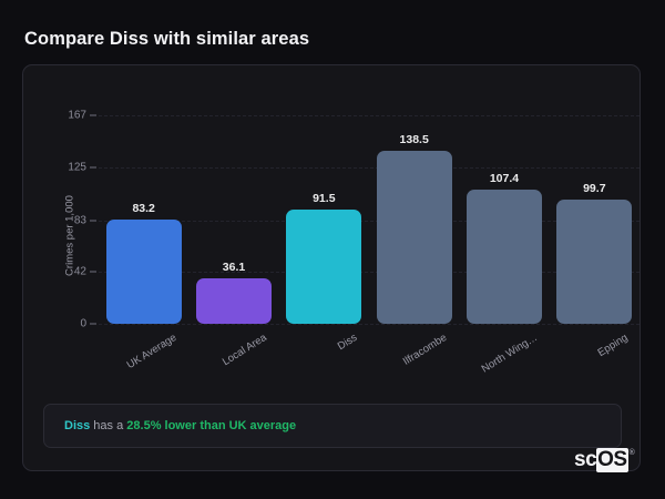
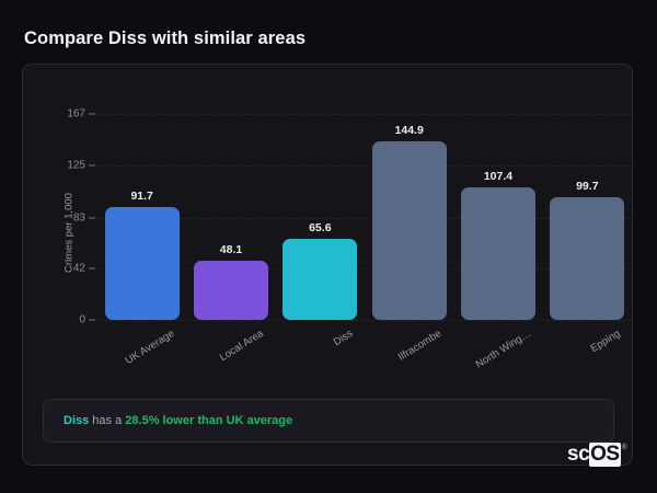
UK Average: 83.2 -> 91.7
Local Area: 36.1 -> 48.1
Diss: 91.5 -> 65.6
Ilfracombe: 138.5 -> 144.9
